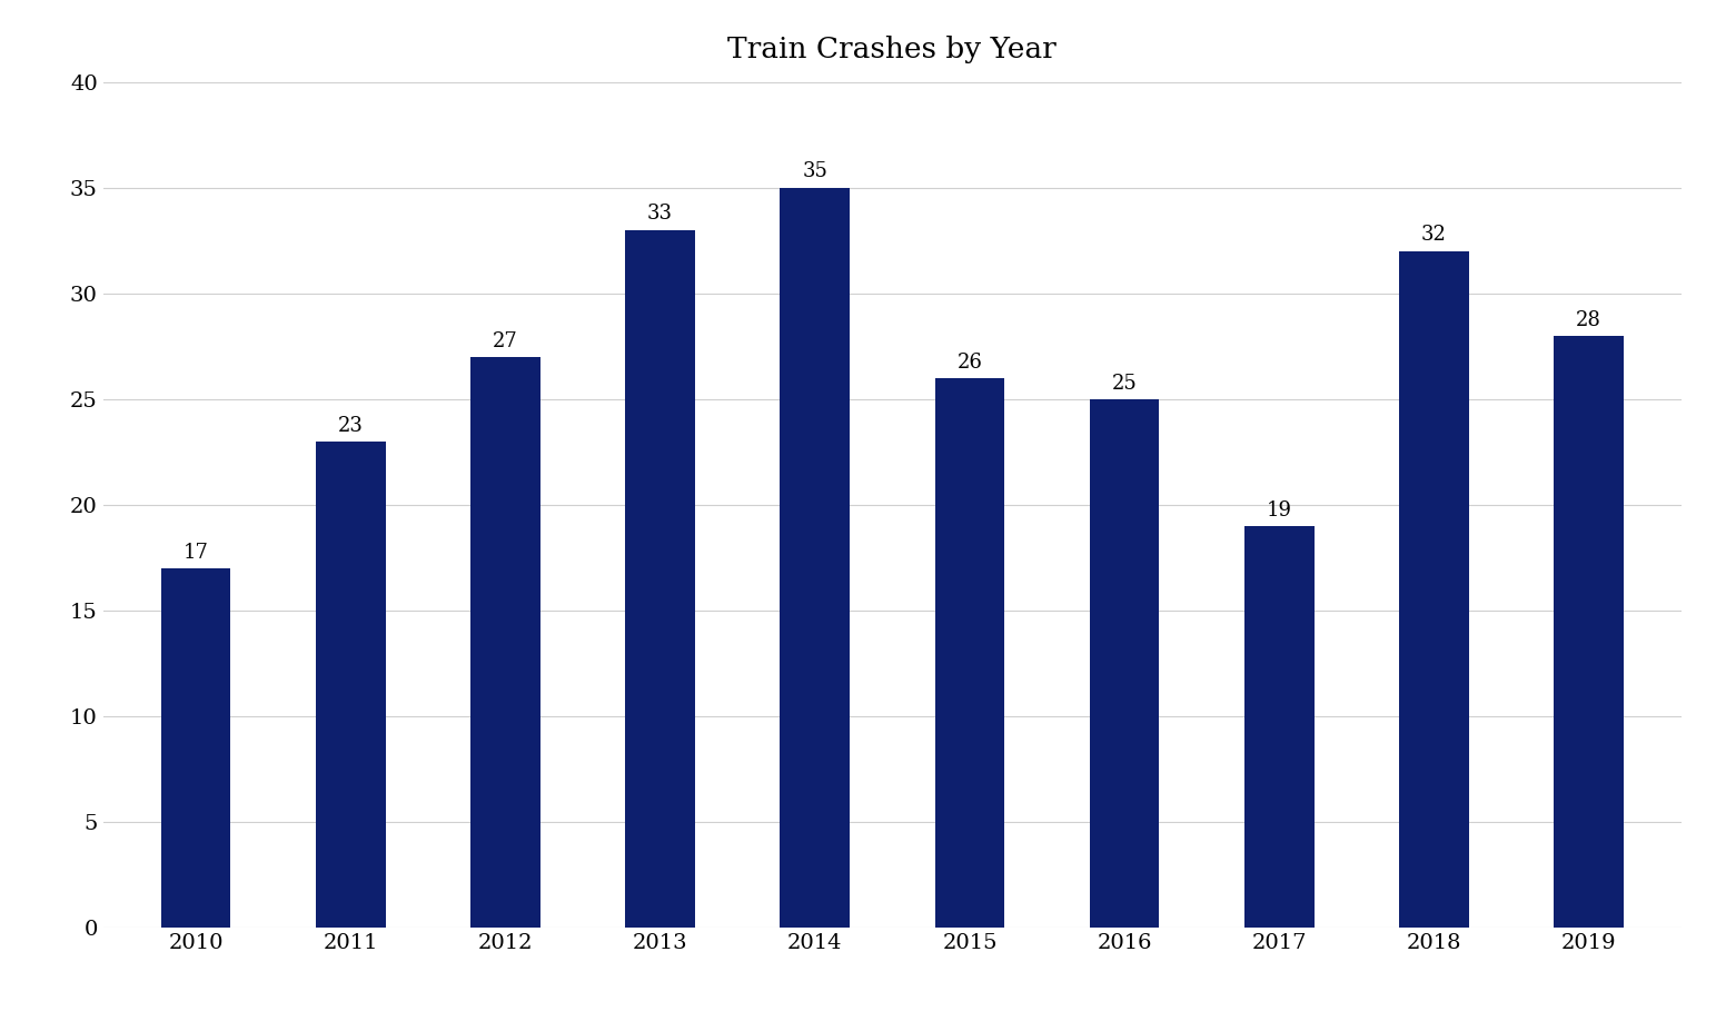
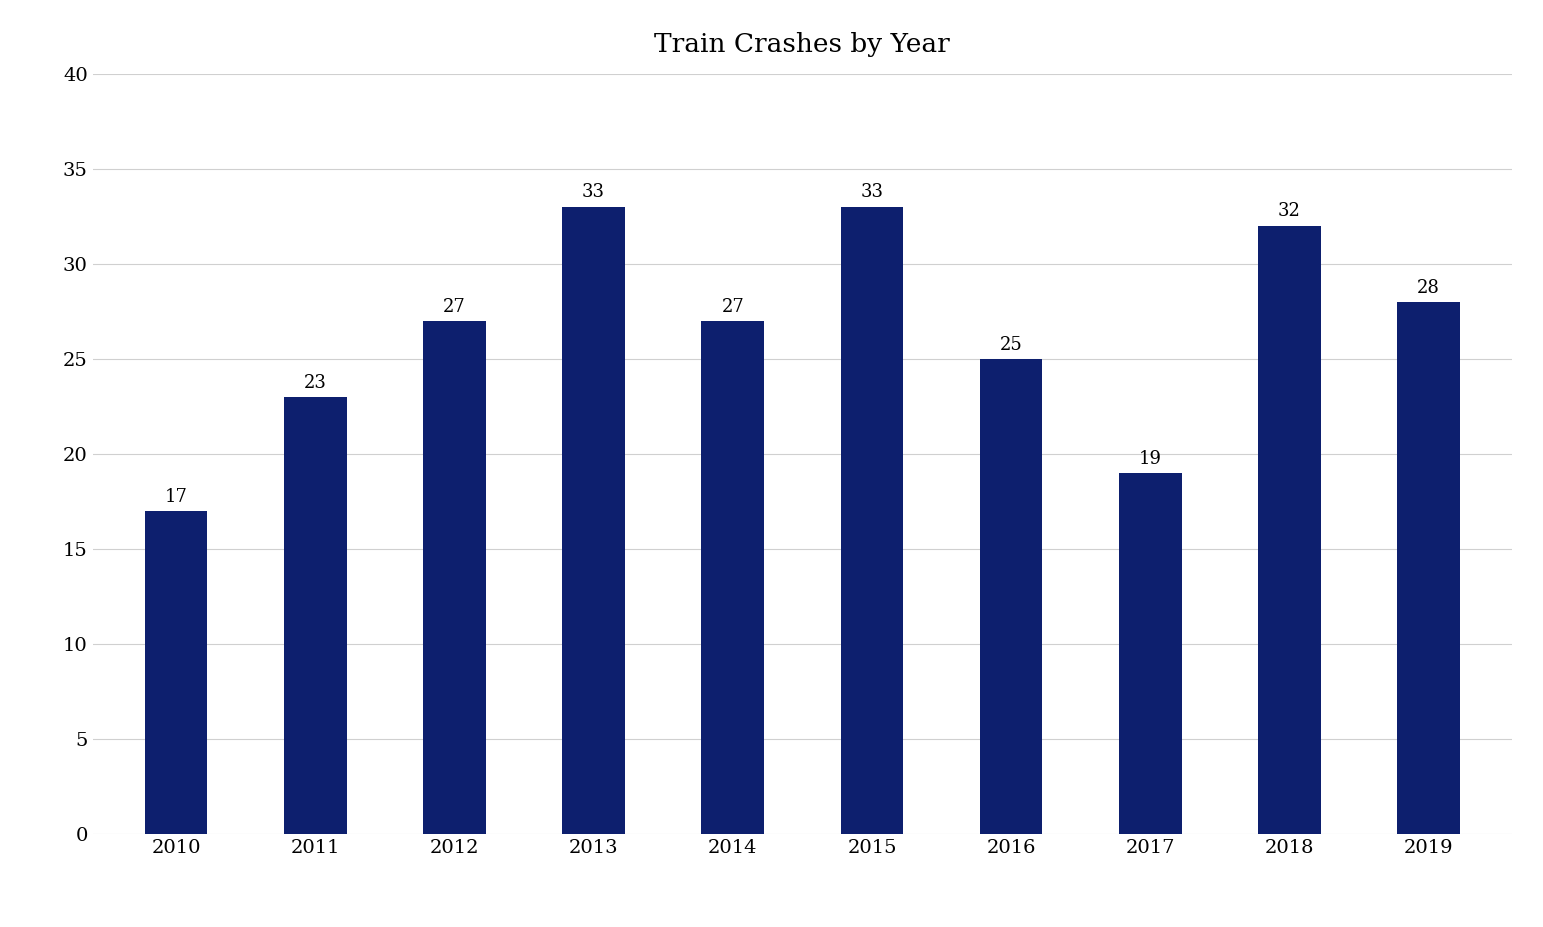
2014: 35 -> 27
2015: 26 -> 33
